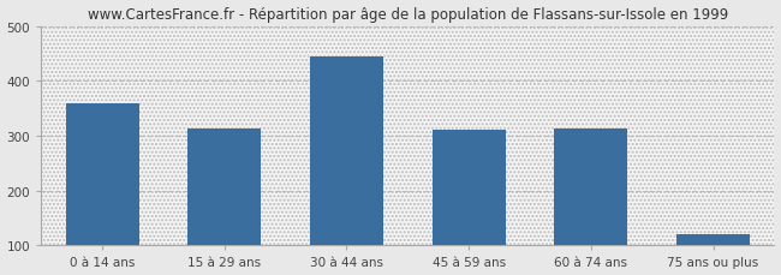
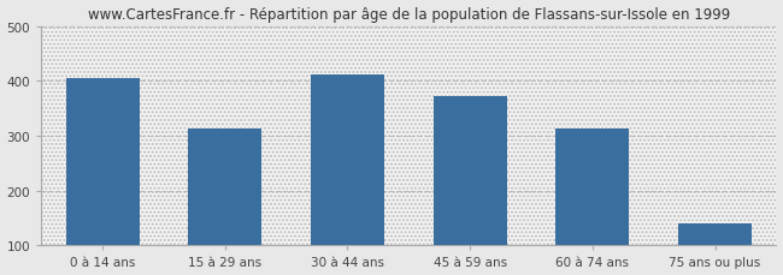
0 à 14 ans: 360 -> 404
30 à 44 ans: 445 -> 411
45 à 59 ans: 310 -> 372
75 ans ou plus: 120 -> 140
